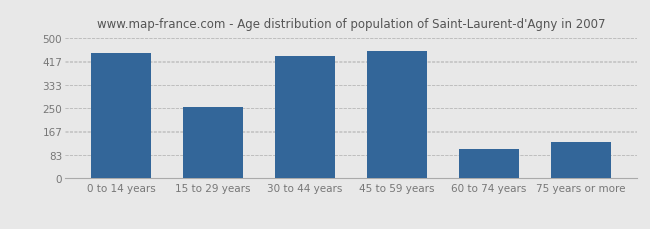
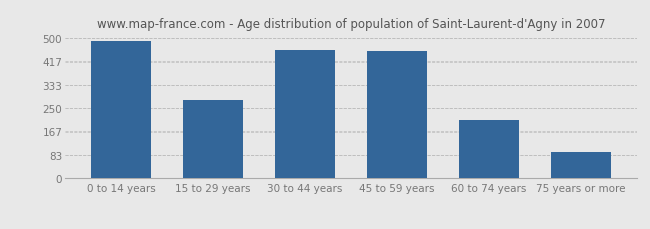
0 to 14 years: 445 -> 490
15 to 29 years: 255 -> 280
30 to 44 years: 435 -> 455
60 to 74 years: 105 -> 207
75 years or more: 130 -> 95
